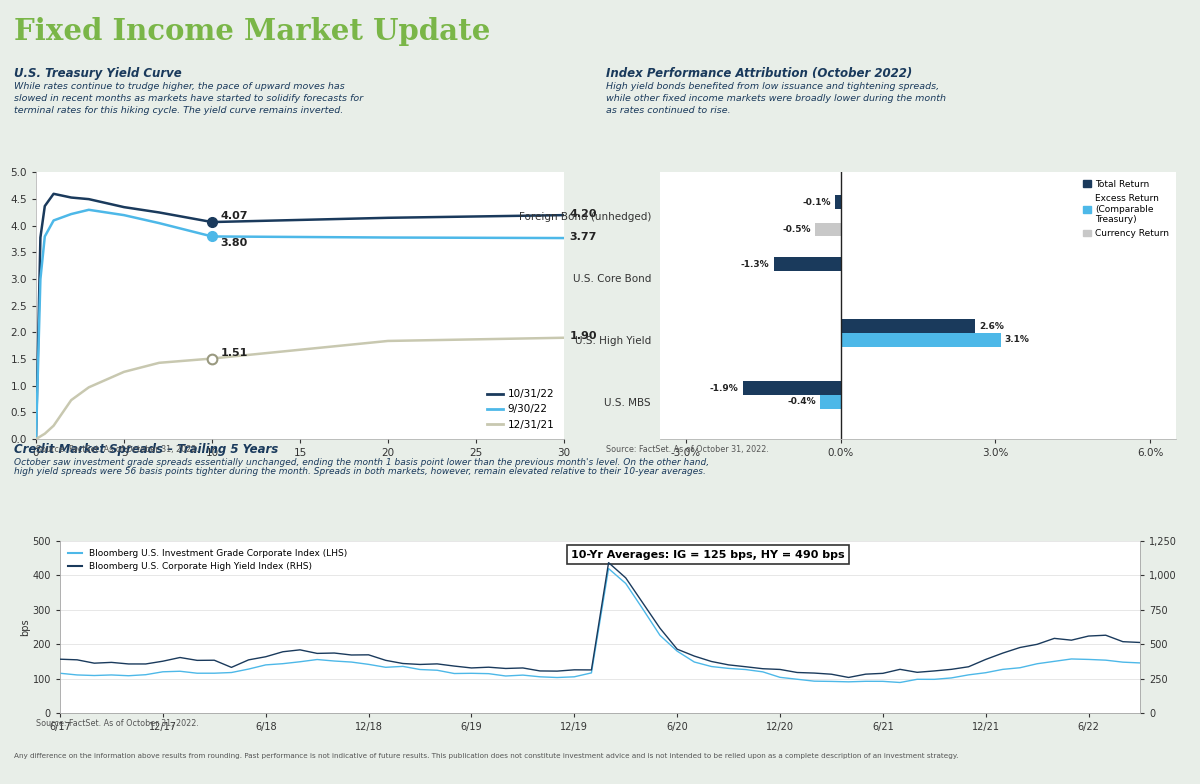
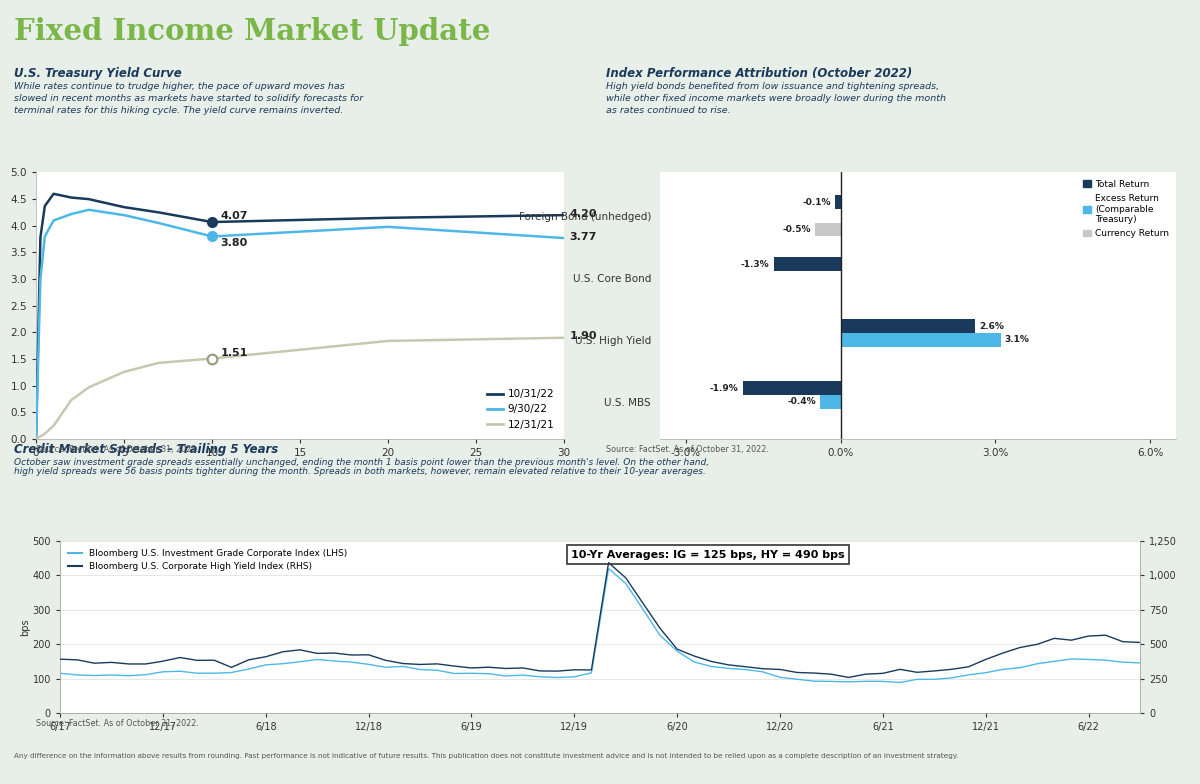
9/30/22/20: 3.78 -> 3.98
